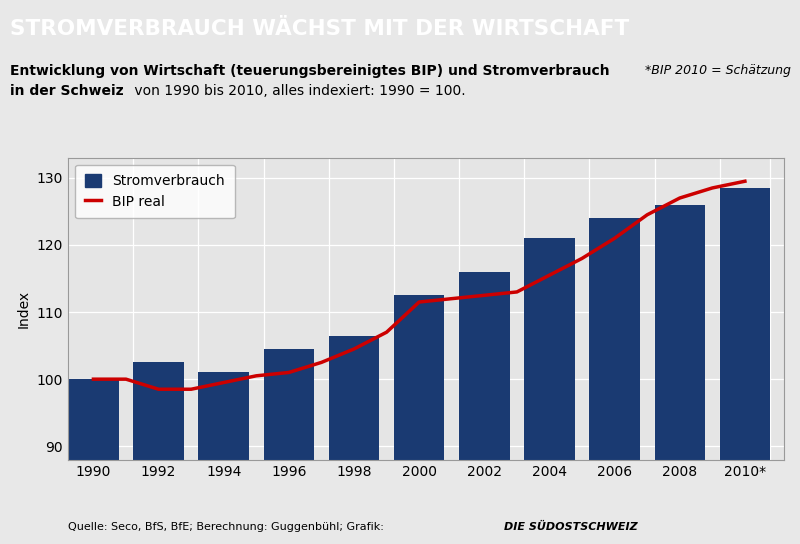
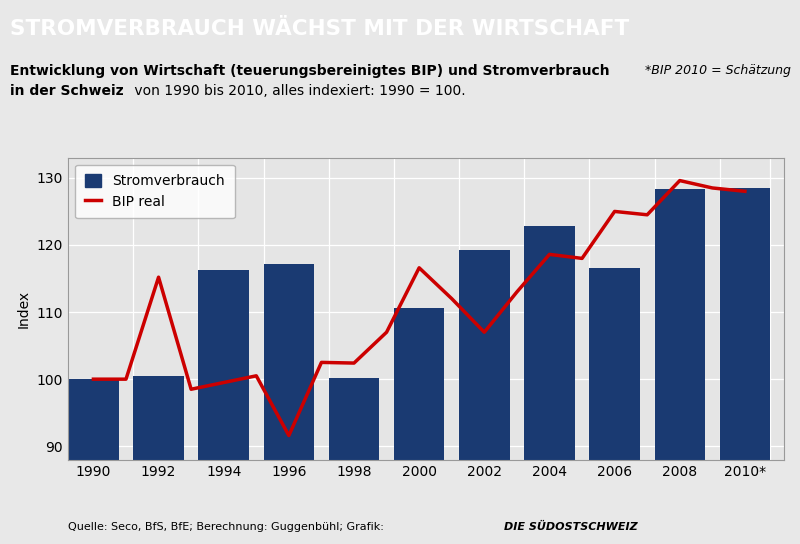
Stromverbrauch/1992: 102.5 -> 100.4
BIP real/1992: 98.5 -> 115.2
Stromverbrauch/1994: 101.0 -> 116.2
Stromverbrauch/1996: 104.5 -> 117.2
BIP real/1996: 101.0 -> 91.6
Stromverbrauch/1998: 106.5 -> 100.2
BIP real/1998: 104.5 -> 102.4
Stromverbrauch/2000: 112.5 -> 110.6
BIP real/2000: 111.5 -> 116.6
Stromverbrauch/2002: 116.0 -> 119.2
BIP real/2002: 112.5 -> 107.0
Stromverbrauch/2004: 121.0 -> 122.8
BIP real/2004: 115.5 -> 118.6
Stromverbrauch/2006: 124.0 -> 116.6
BIP real/2006: 121.0 -> 125.0
Stromverbrauch/2008: 126.0 -> 128.4
BIP real/2008: 127.0 -> 129.6
BIP real/2010*: 129.5 -> 128.0
